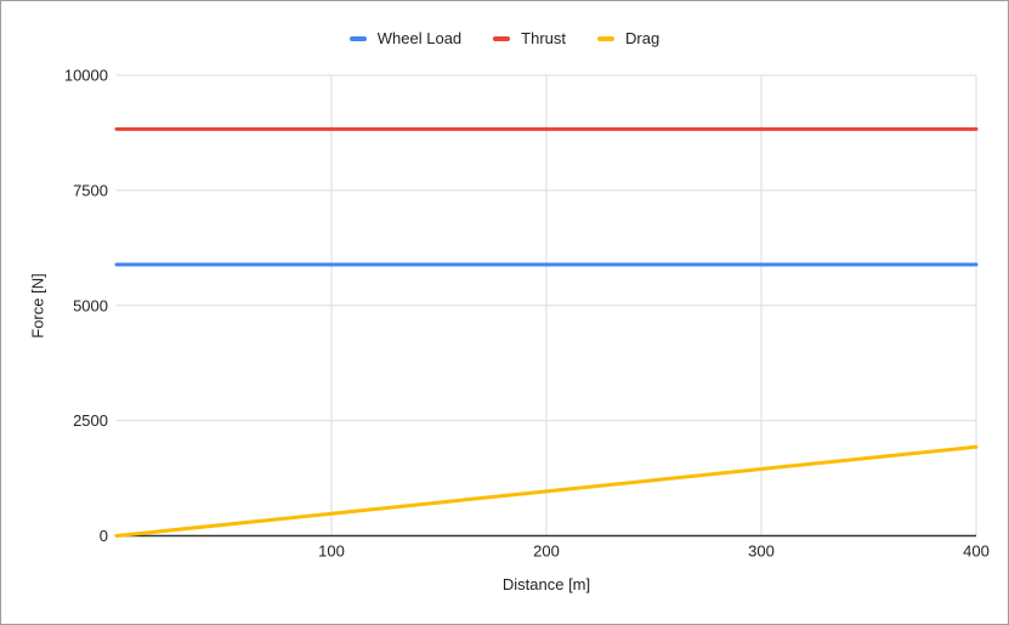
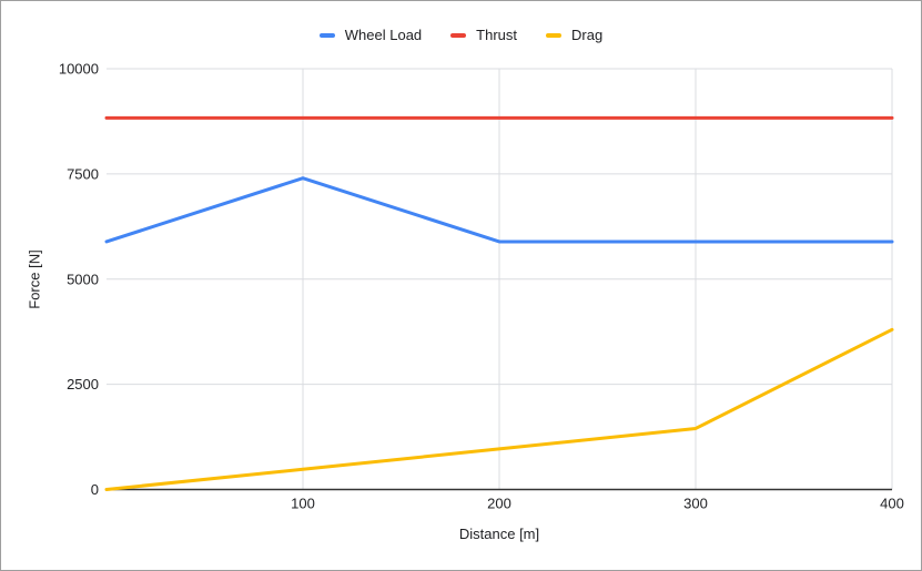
Wheel Load/100: 5900 -> 7400
Drag/400: 1900 -> 3800
